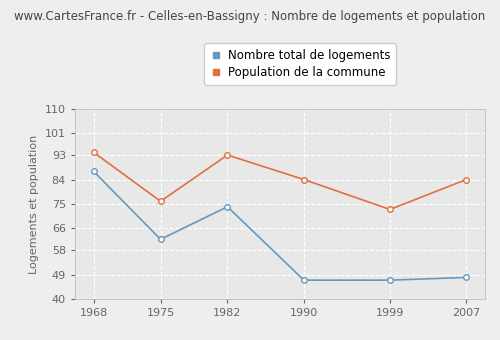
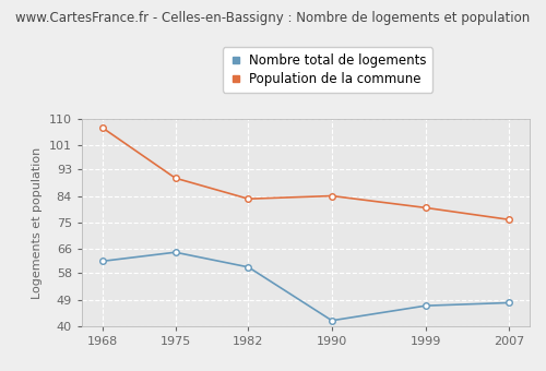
Nombre total de logements/1968: 87 -> 62
Population de la commune/1968: 94 -> 107
Nombre total de logements/1975: 62 -> 65
Population de la commune/1975: 76 -> 90
Nombre total de logements/1982: 74 -> 60
Population de la commune/1982: 93 -> 83
Nombre total de logements/1990: 47 -> 42
Population de la commune/1999: 73 -> 80
Population de la commune/2007: 84 -> 76
